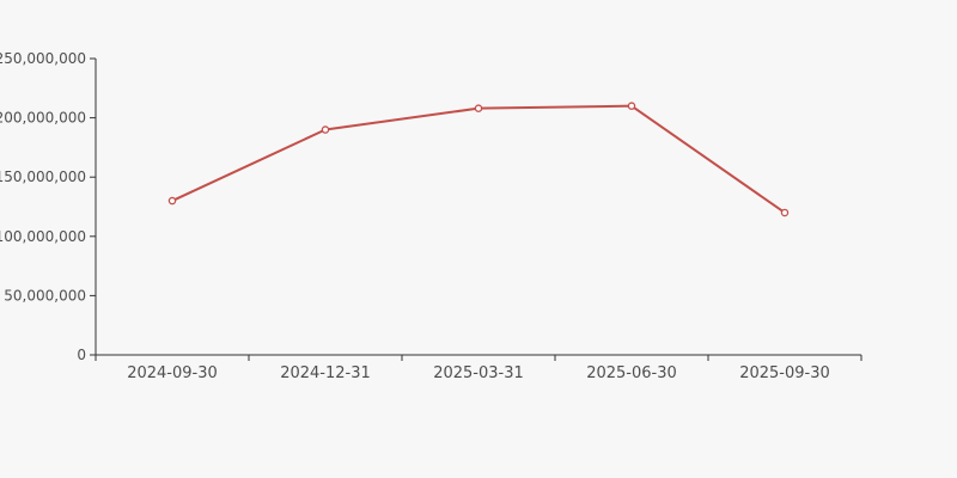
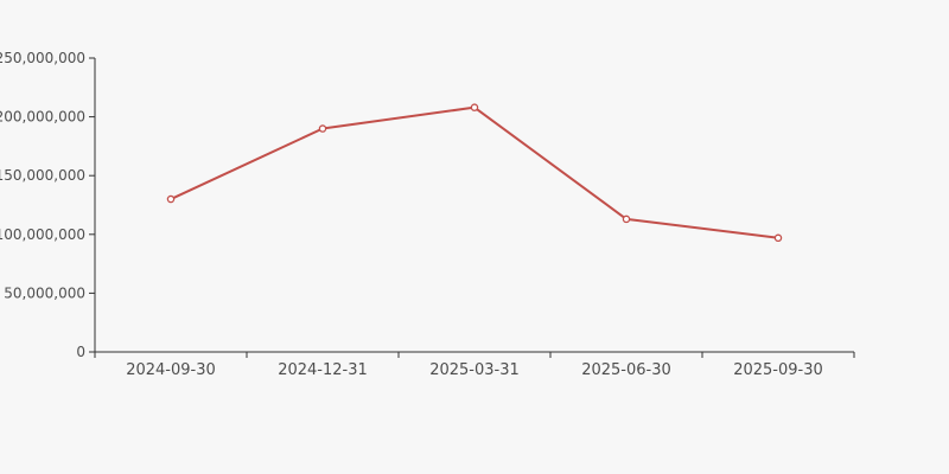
2025-06-30: 210000000 -> 110000000
2025-09-30: 120000000 -> 100000000
